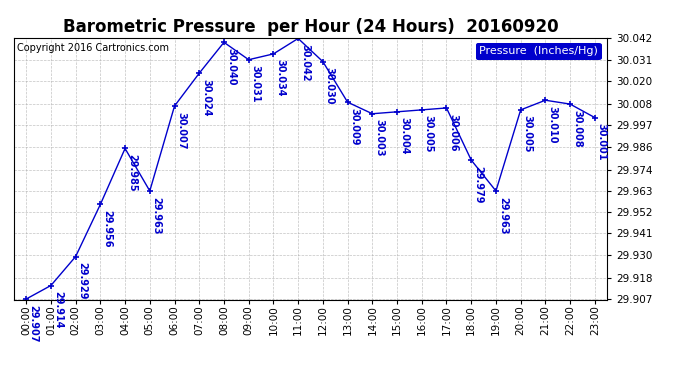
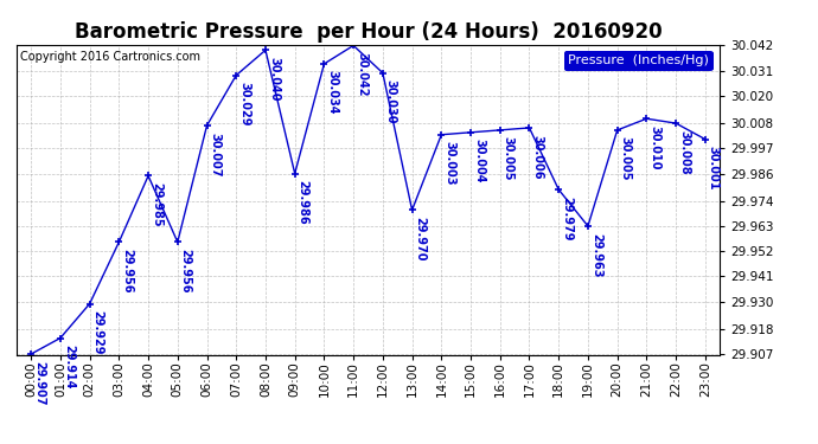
05:00: 29.963 -> 29.956
07:00: 30.024 -> 30.029
09:00: 30.031 -> 29.986
13:00: 30.009 -> 29.970
